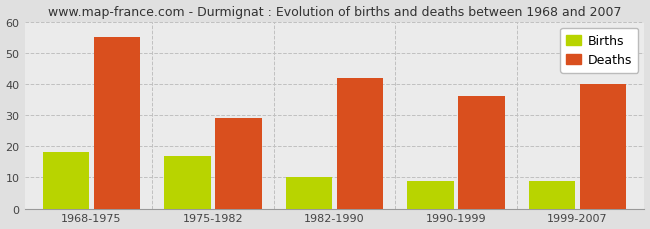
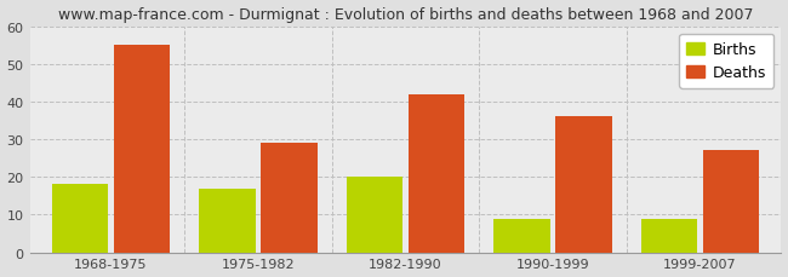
Births/1982-1990: 10 -> 20
Deaths/1999-2007: 40 -> 27
